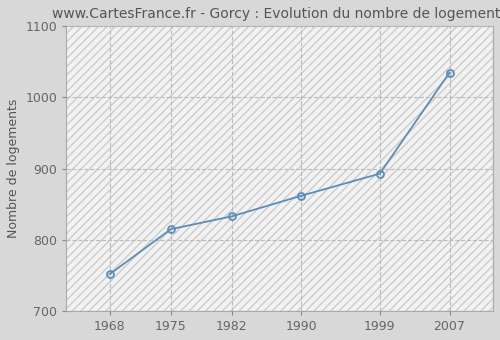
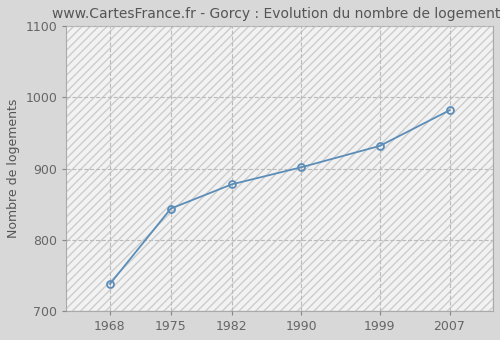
1968: 752 -> 738
1975: 815 -> 844
1982: 833 -> 878
1990: 862 -> 902
1999: 893 -> 932
2007: 1035 -> 982
